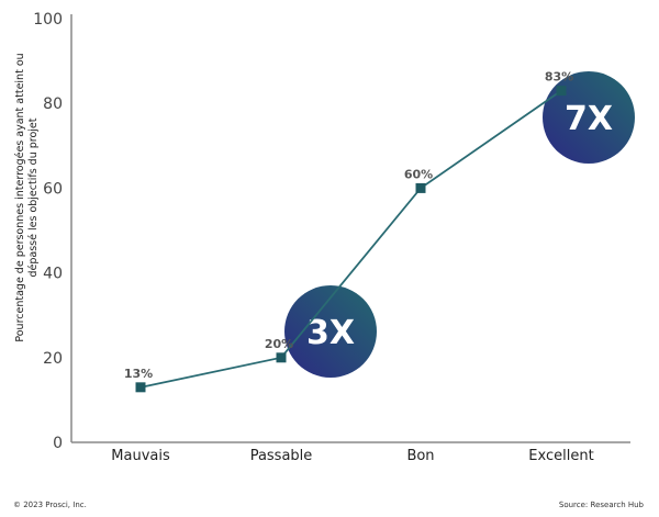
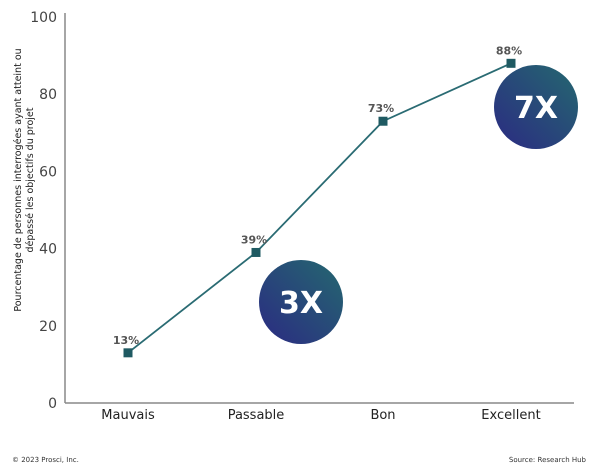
Passable: 20% -> 39%
Bon: 60% -> 73%
Excellent: 83% -> 88%
